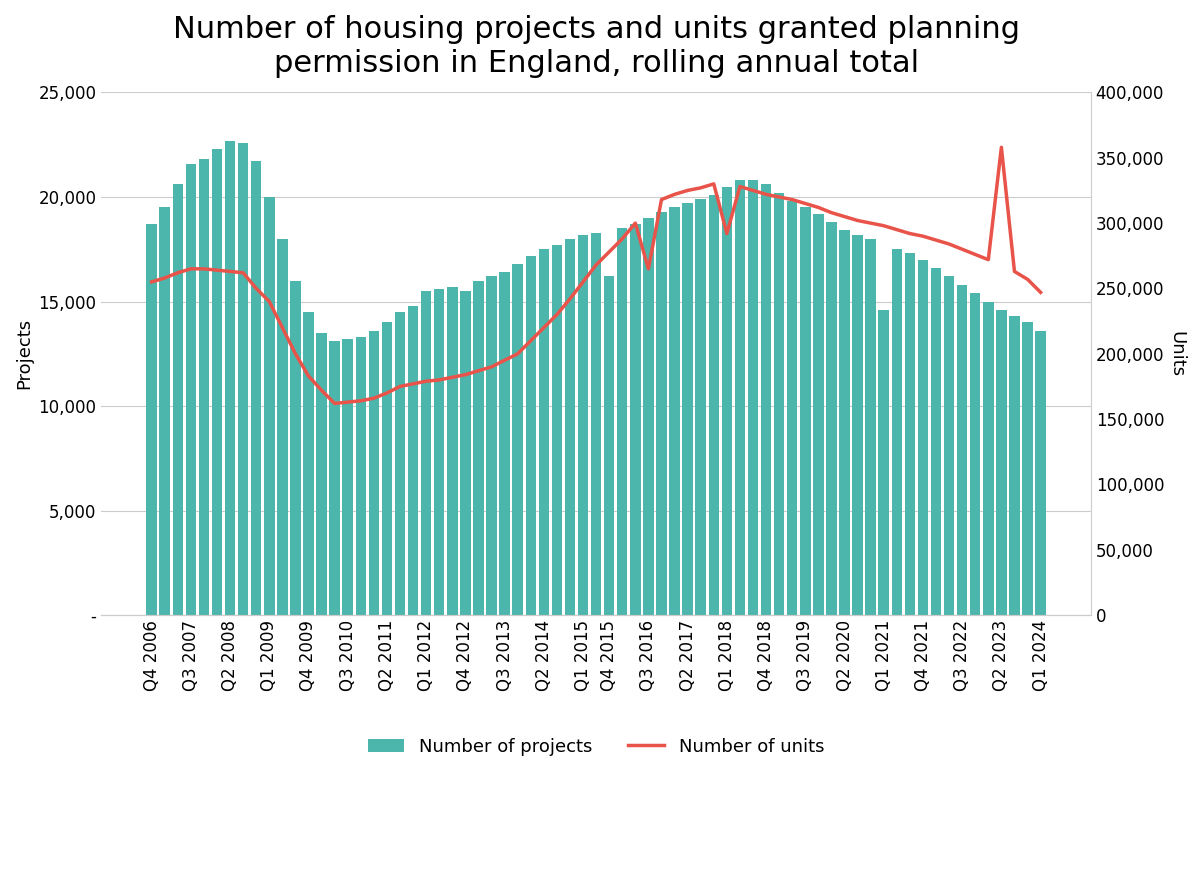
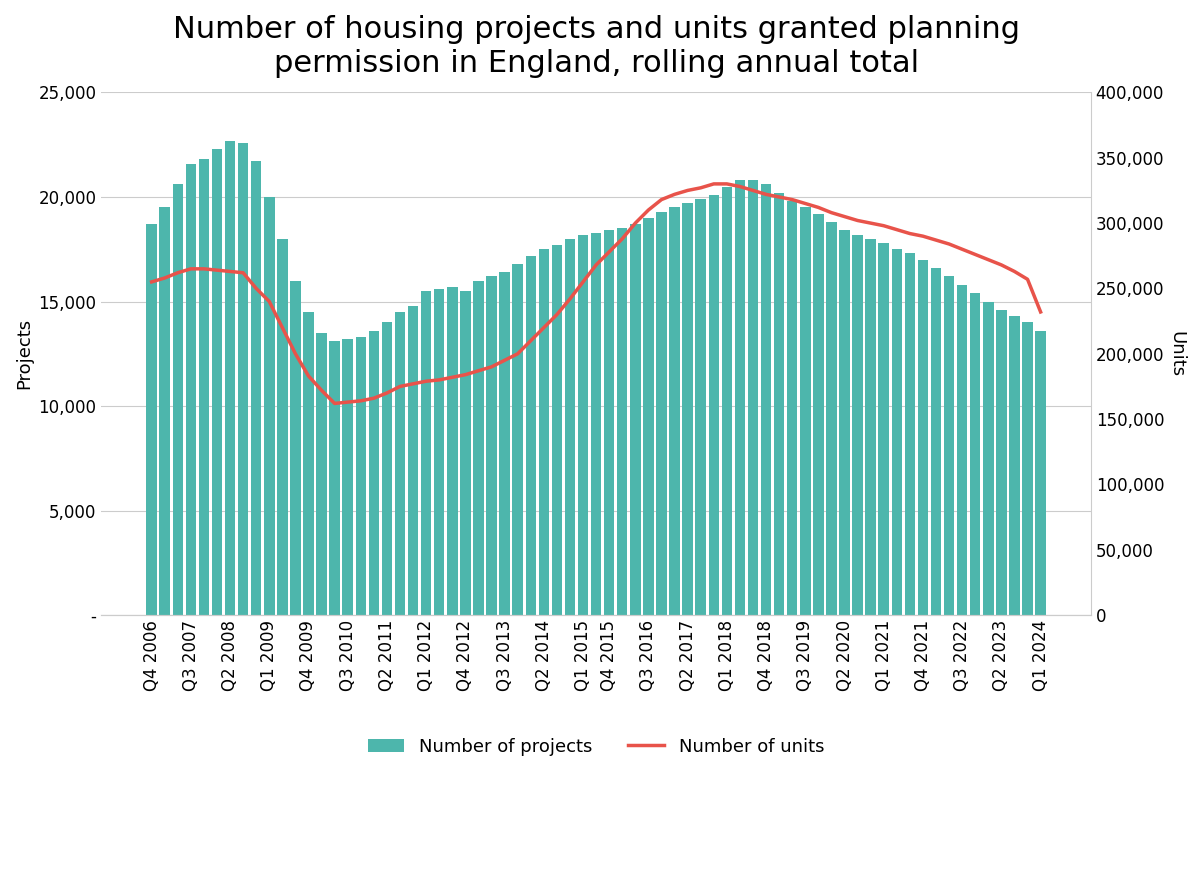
Number of projects/Q4 2015: 16,200 -> 18,400
Number of units/Q3 2016: 265,000 -> 310,000
Number of units/Q1 2018: 292,000 -> 330,000
Number of projects/Q1 2021: 14,600 -> 17,800
Number of units/Q2 2023: 358,000 -> 268,000
Number of units/Q1 2024: 247,000 -> 232,000
